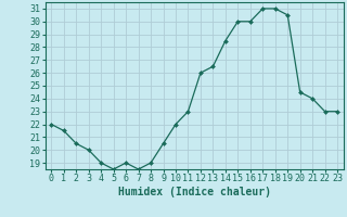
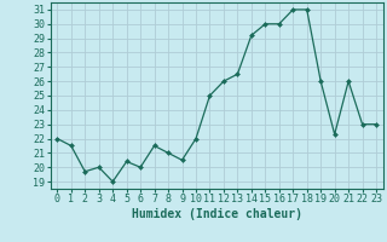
2: 20.5 -> 19.7
5: 18.5 -> 20.4
6: 19.0 -> 20.0
7: 18.5 -> 21.5
8: 19.0 -> 21.0
11: 23.0 -> 25.0
14: 28.5 -> 29.2
19: 30.5 -> 26.0
20: 24.5 -> 22.3
21: 24.0 -> 26.0
